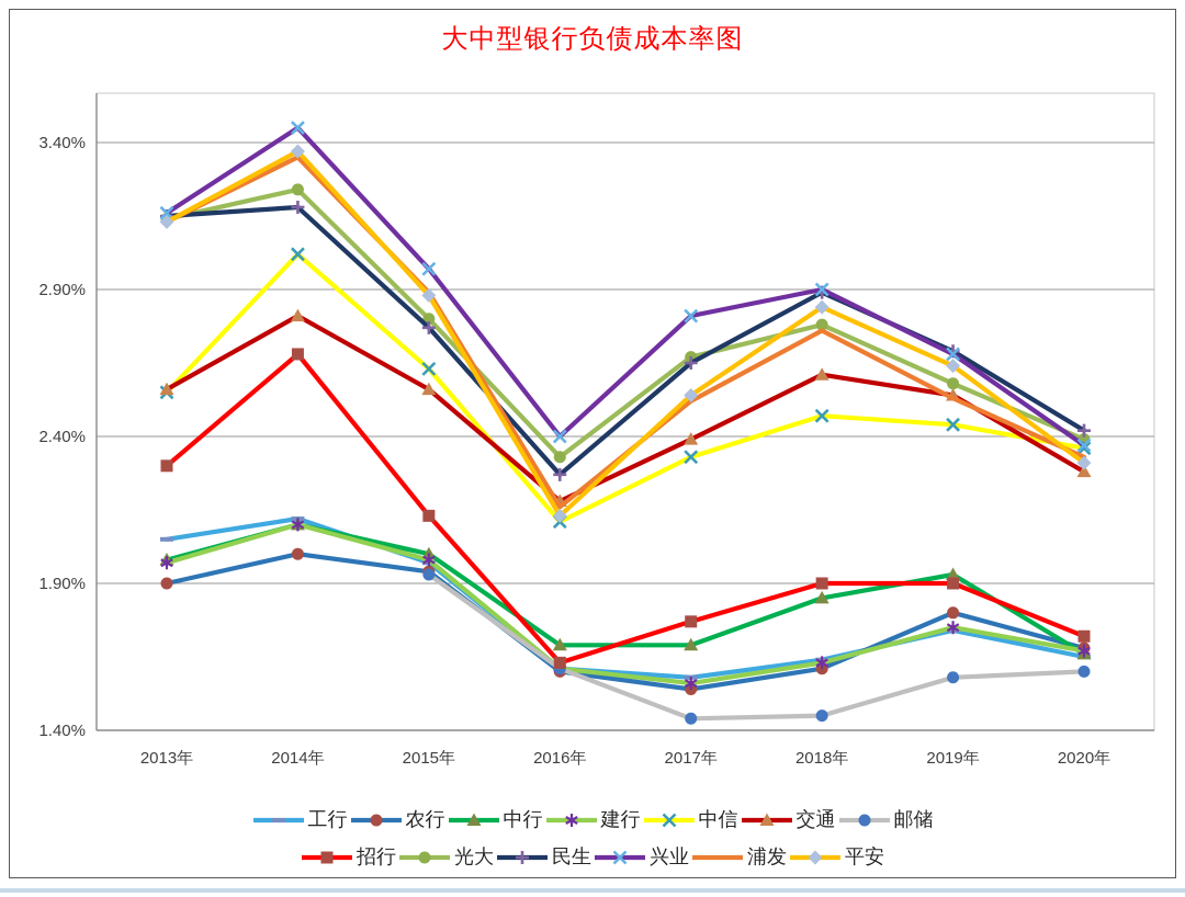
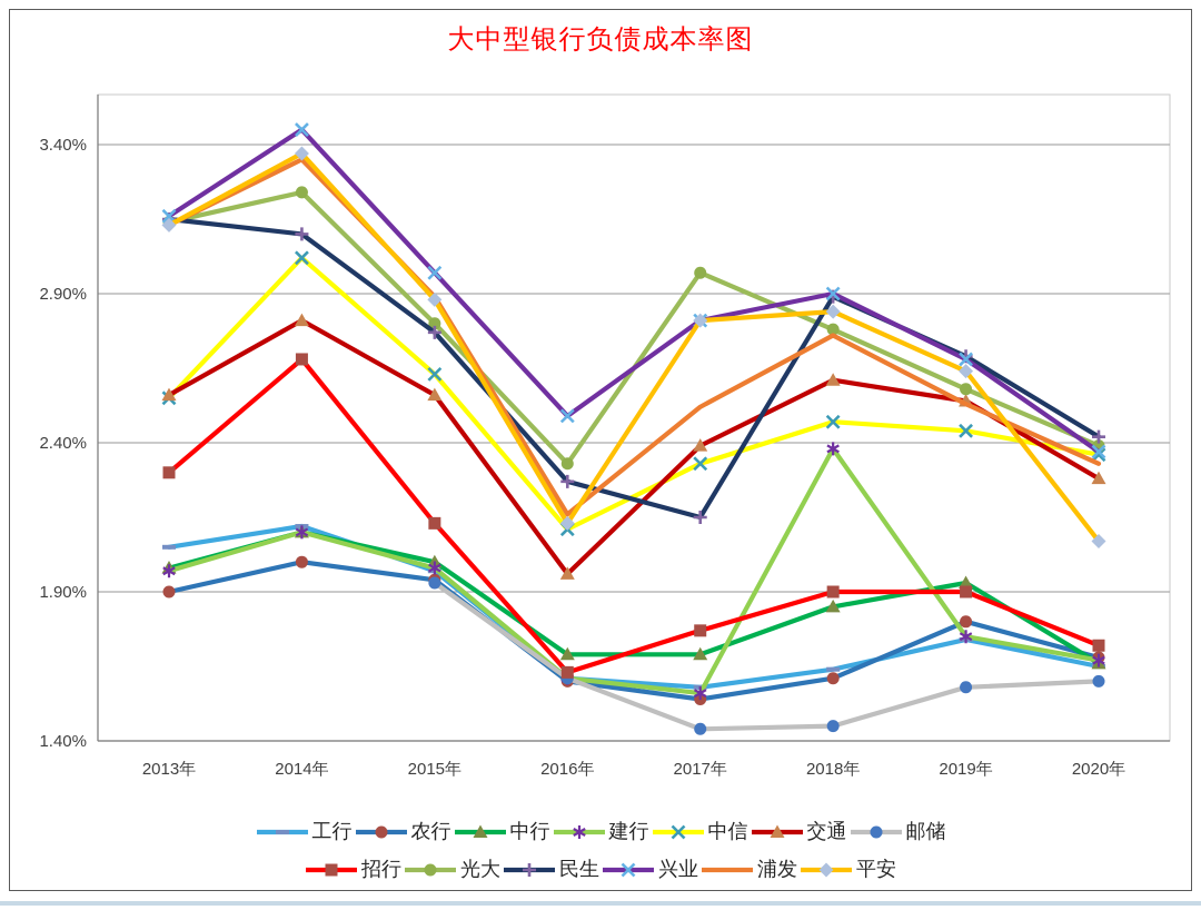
民生/2014年: 3.18% -> 3.10%
交通/2016年: 2.18% -> 1.96%
兴业/2016年: 2.40% -> 2.49%
光大/2017年: 2.67% -> 2.97%
民生/2017年: 2.65% -> 2.15%
平安/2017年: 2.54% -> 2.81%
建行/2018年: 1.63% -> 2.38%
平安/2020年: 2.31% -> 2.07%
